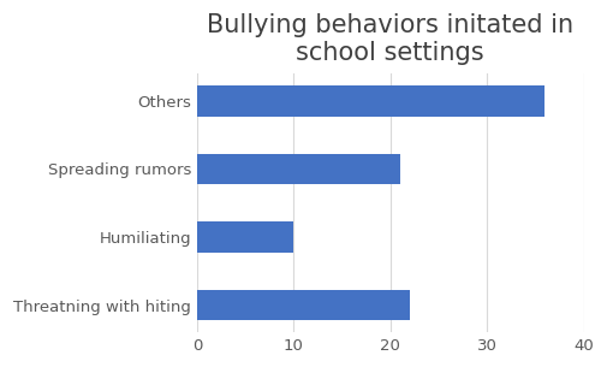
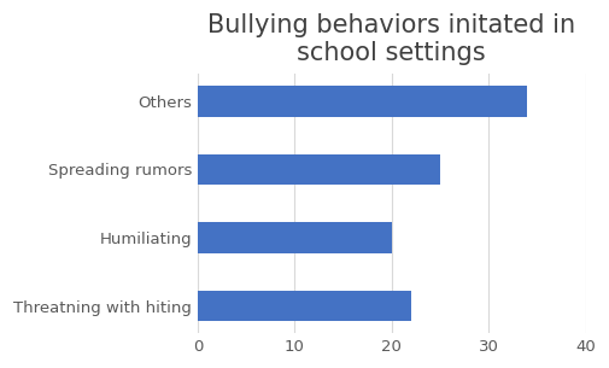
Others: 36 -> 34
Spreading rumors: 21 -> 25
Humiliating: 10 -> 20
